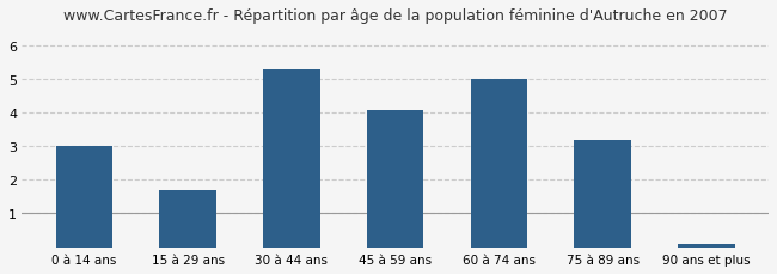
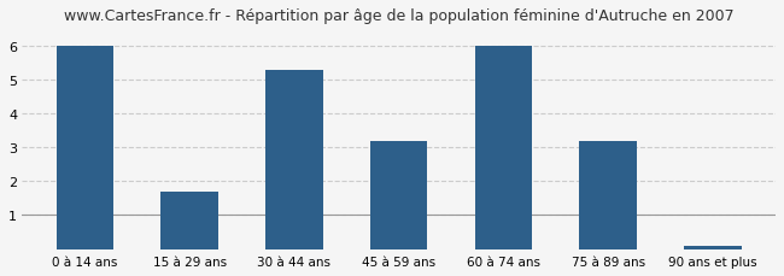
0 à 14 ans: 3.0 -> 6.0
45 à 59 ans: 4.1 -> 3.2
60 à 74 ans: 5.0 -> 6.0
